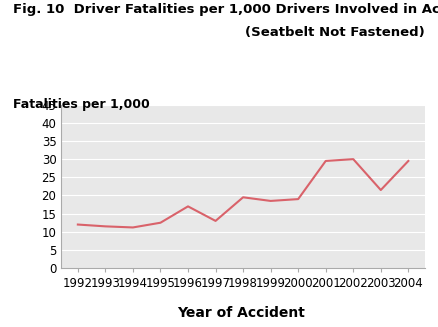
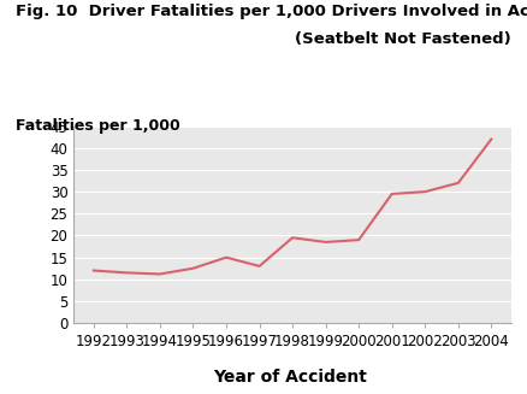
1996: 17.0 -> 15.0
2003: 21.5 -> 32.0
2004: 29.5 -> 42.0
